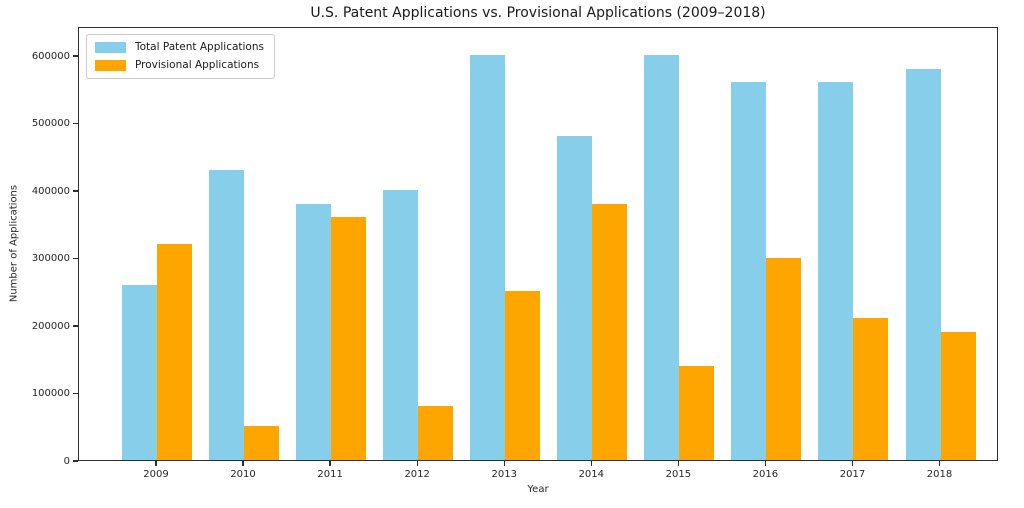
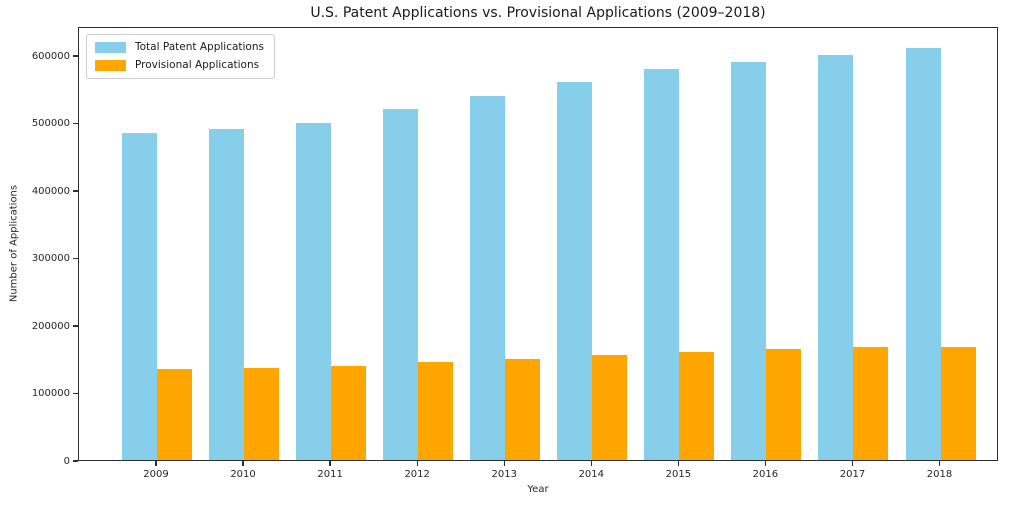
Total Patent Applications/2009: 260000 -> 480000
Provisional Applications/2009: 320000 -> 140000
Total Patent Applications/2010: 430000 -> 490000
Provisional Applications/2010: 50000 -> 140000
Total Patent Applications/2011: 380000 -> 500000
Provisional Applications/2011: 360000 -> 140000
Total Patent Applications/2012: 400000 -> 520000
Provisional Applications/2012: 80000 -> 140000
Total Patent Applications/2013: 600000 -> 540000
Provisional Applications/2013: 250000 -> 150000
Total Patent Applications/2014: 480000 -> 560000
Provisional Applications/2014: 380000 -> 160000
Total Patent Applications/2015: 600000 -> 580000
Provisional Applications/2015: 140000 -> 160000
Total Patent Applications/2016: 560000 -> 590000
Provisional Applications/2016: 300000 -> 160000
Total Patent Applications/2017: 560000 -> 600000
Provisional Applications/2017: 210000 -> 170000
Total Patent Applications/2018: 580000 -> 610000
Provisional Applications/2018: 190000 -> 170000
